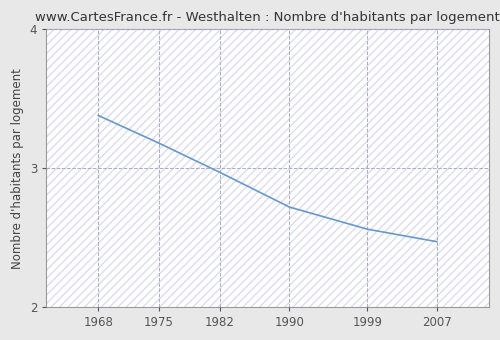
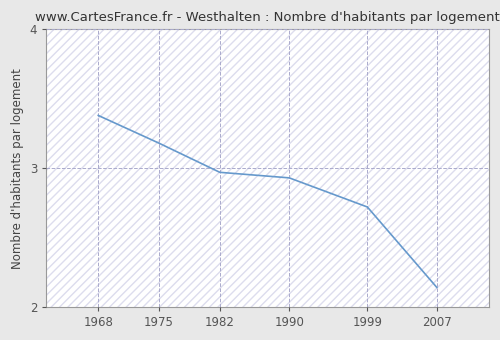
1990: 2.72 -> 2.93
1999: 2.56 -> 2.72
2007: 2.47 -> 2.14
